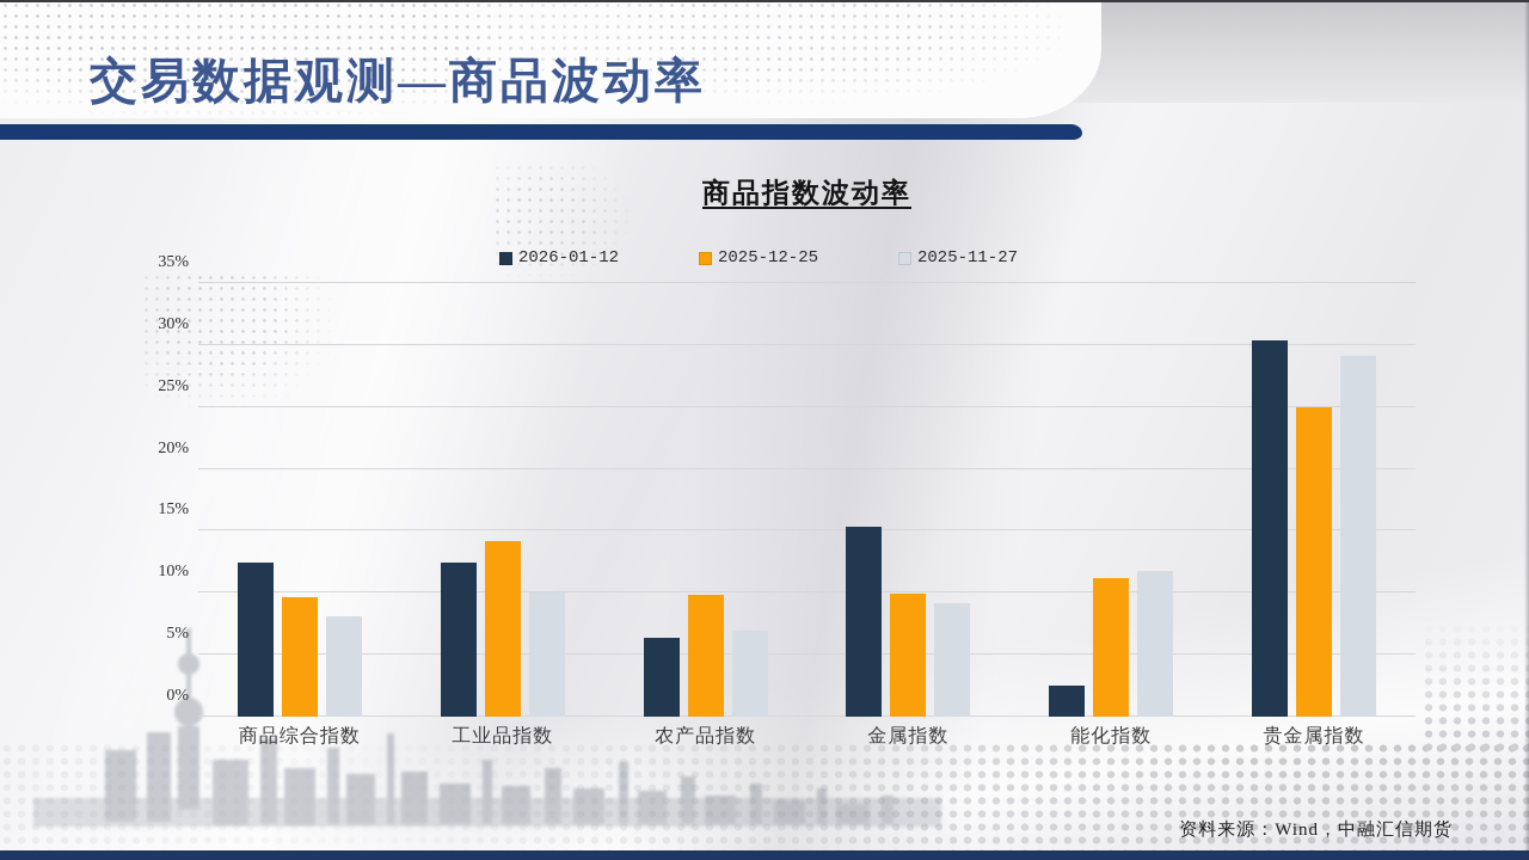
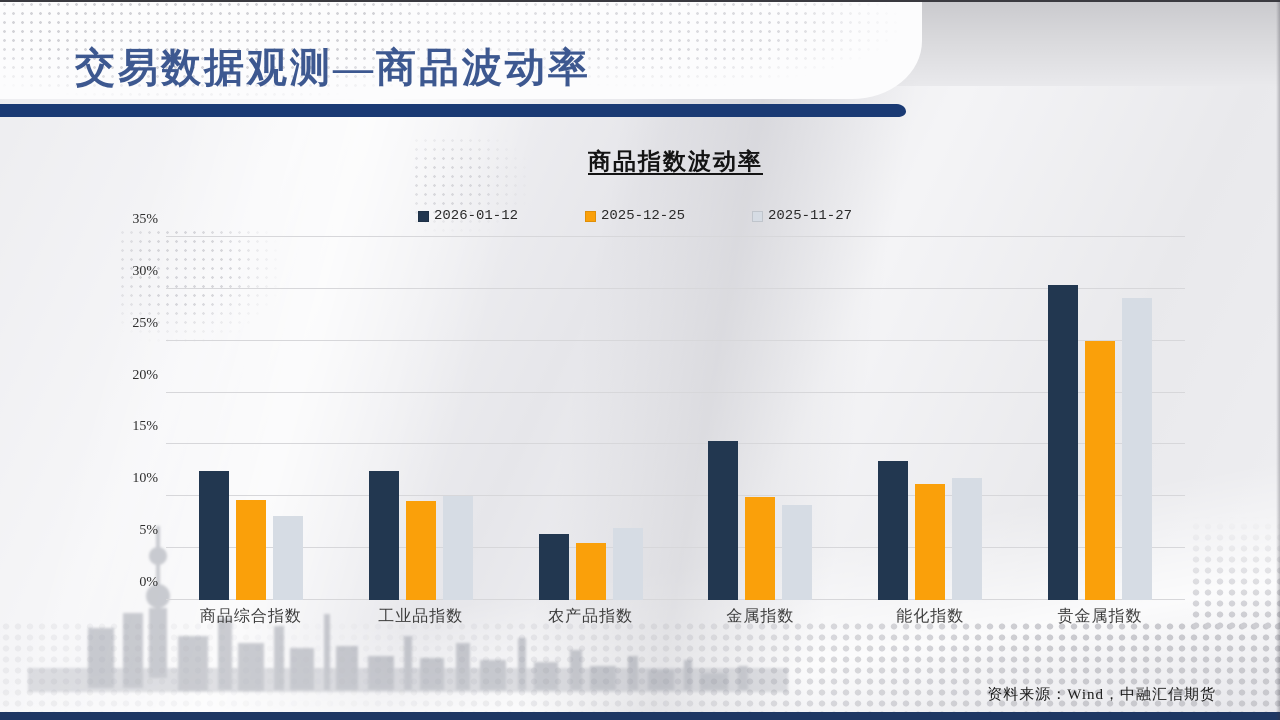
2025-12-25/工业品指数: 14.2% -> 9.5%
2025-12-25/农产品指数: 9.8% -> 5.5%
2026-01-12/能化指数: 2.5% -> 13.4%
